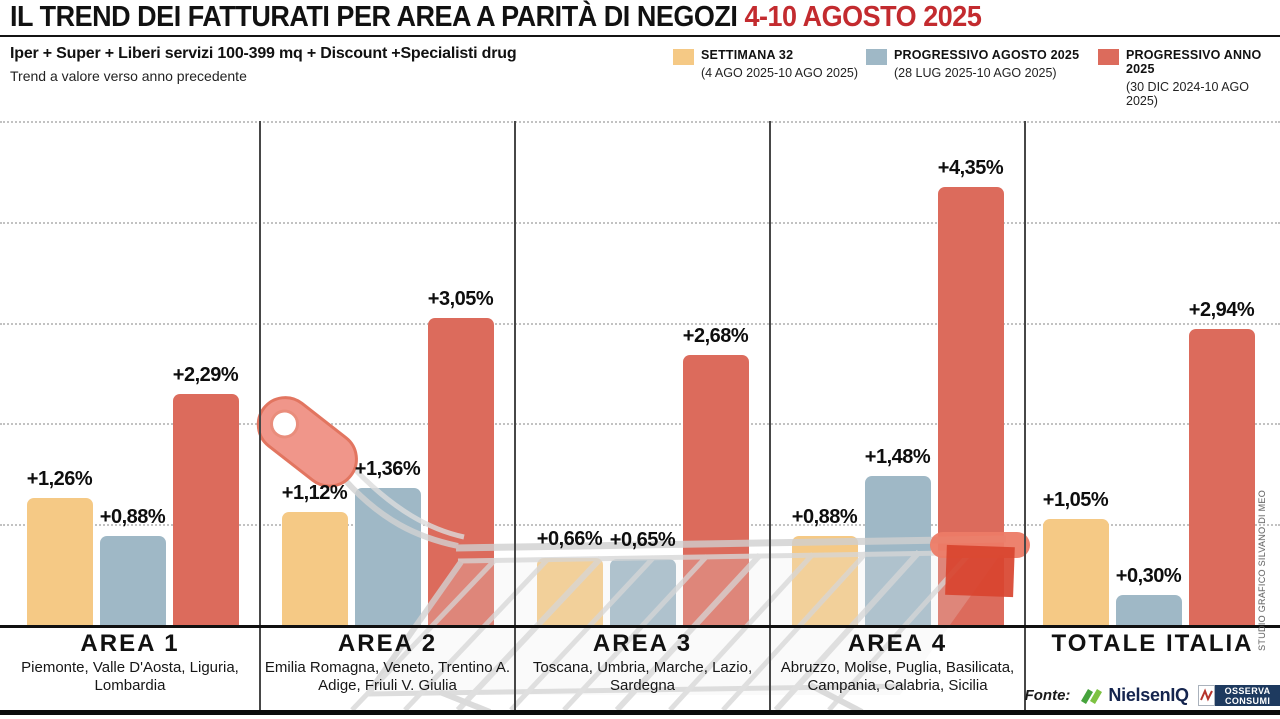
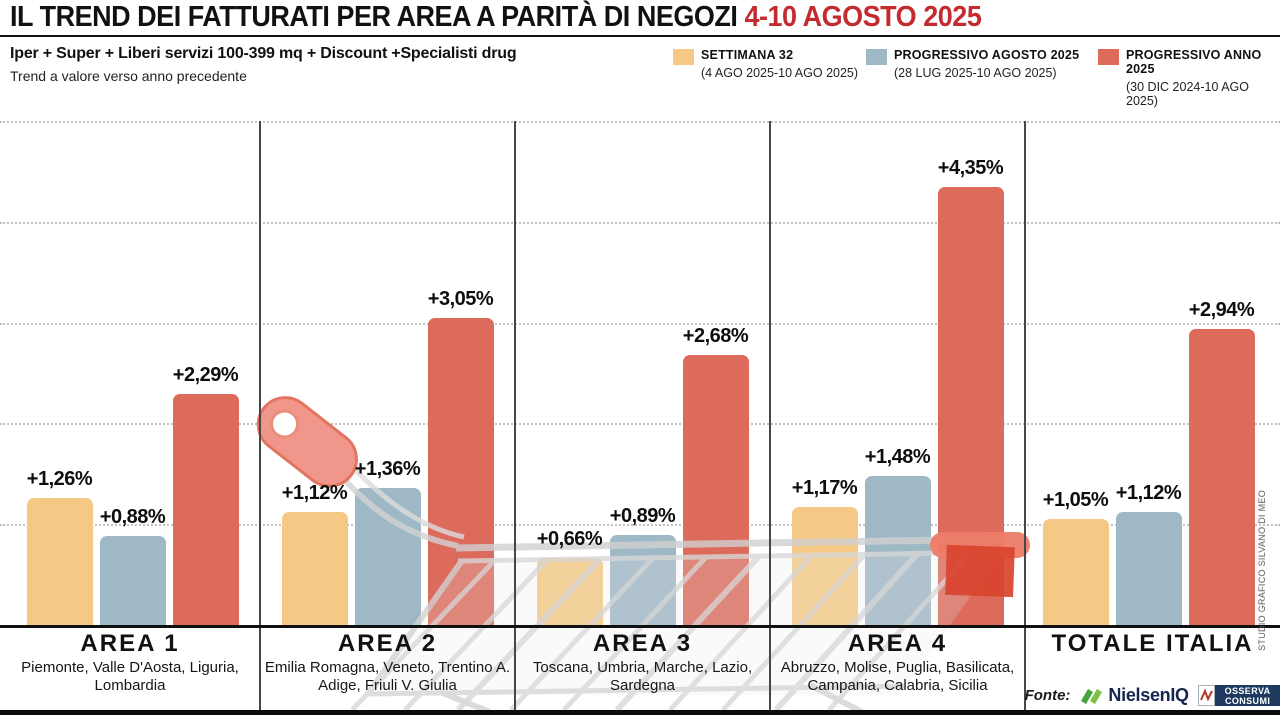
PROGRESSIVO AGOSTO 2025/AREA 3: +0,65% -> +0,89%
SETTIMANA 32/AREA 4: +0,88% -> +1,17%
PROGRESSIVO AGOSTO 2025/TOTALE ITALIA: +0,30% -> +1,12%
